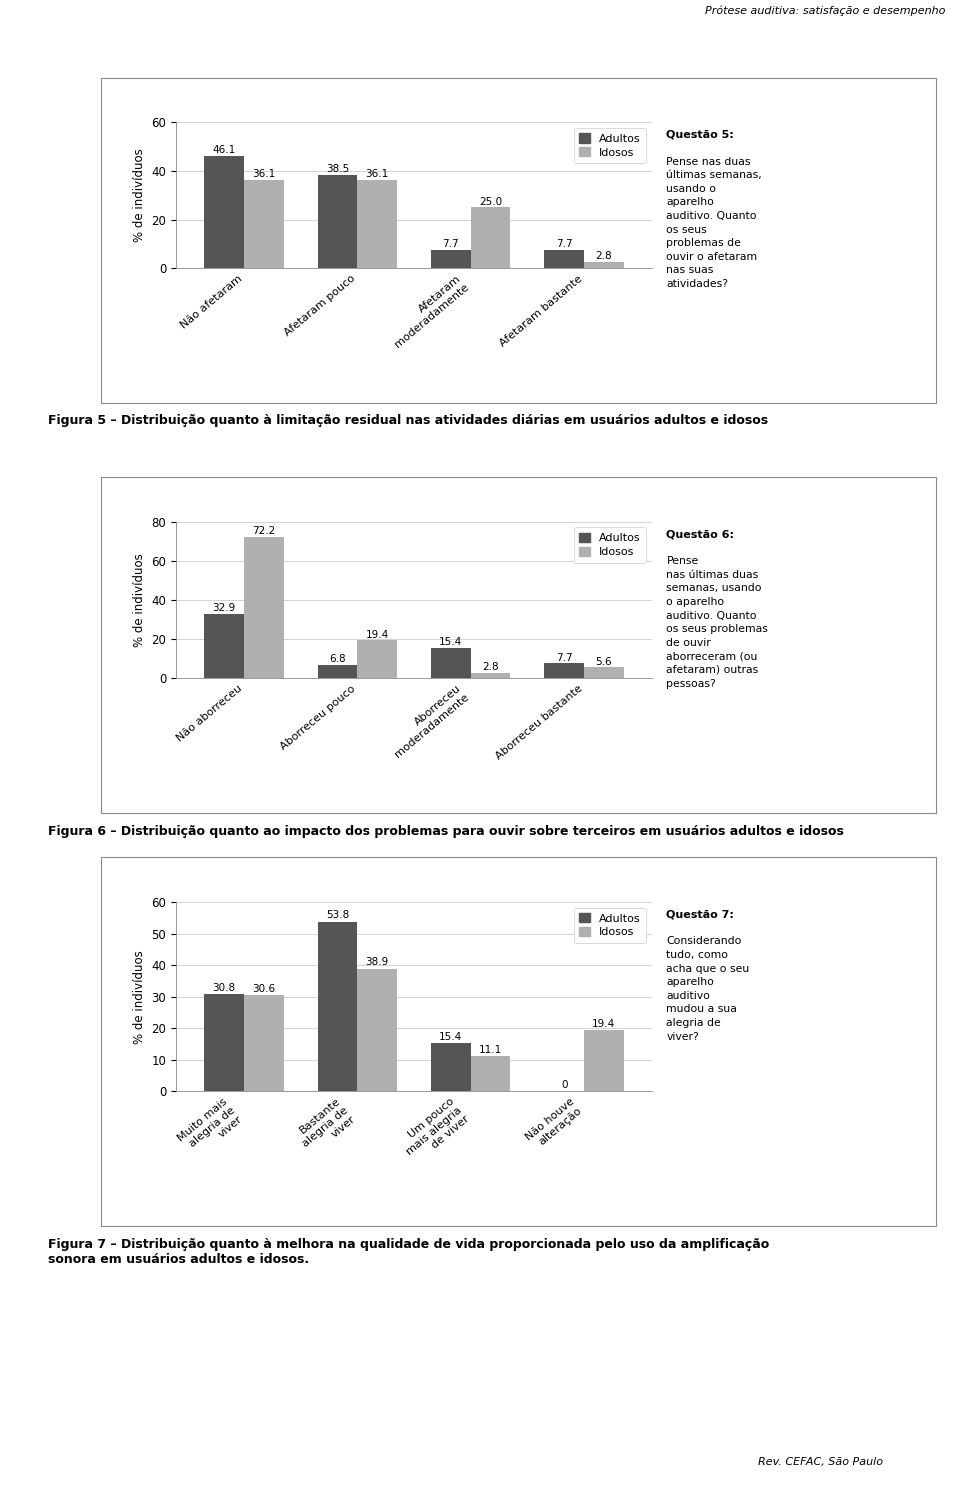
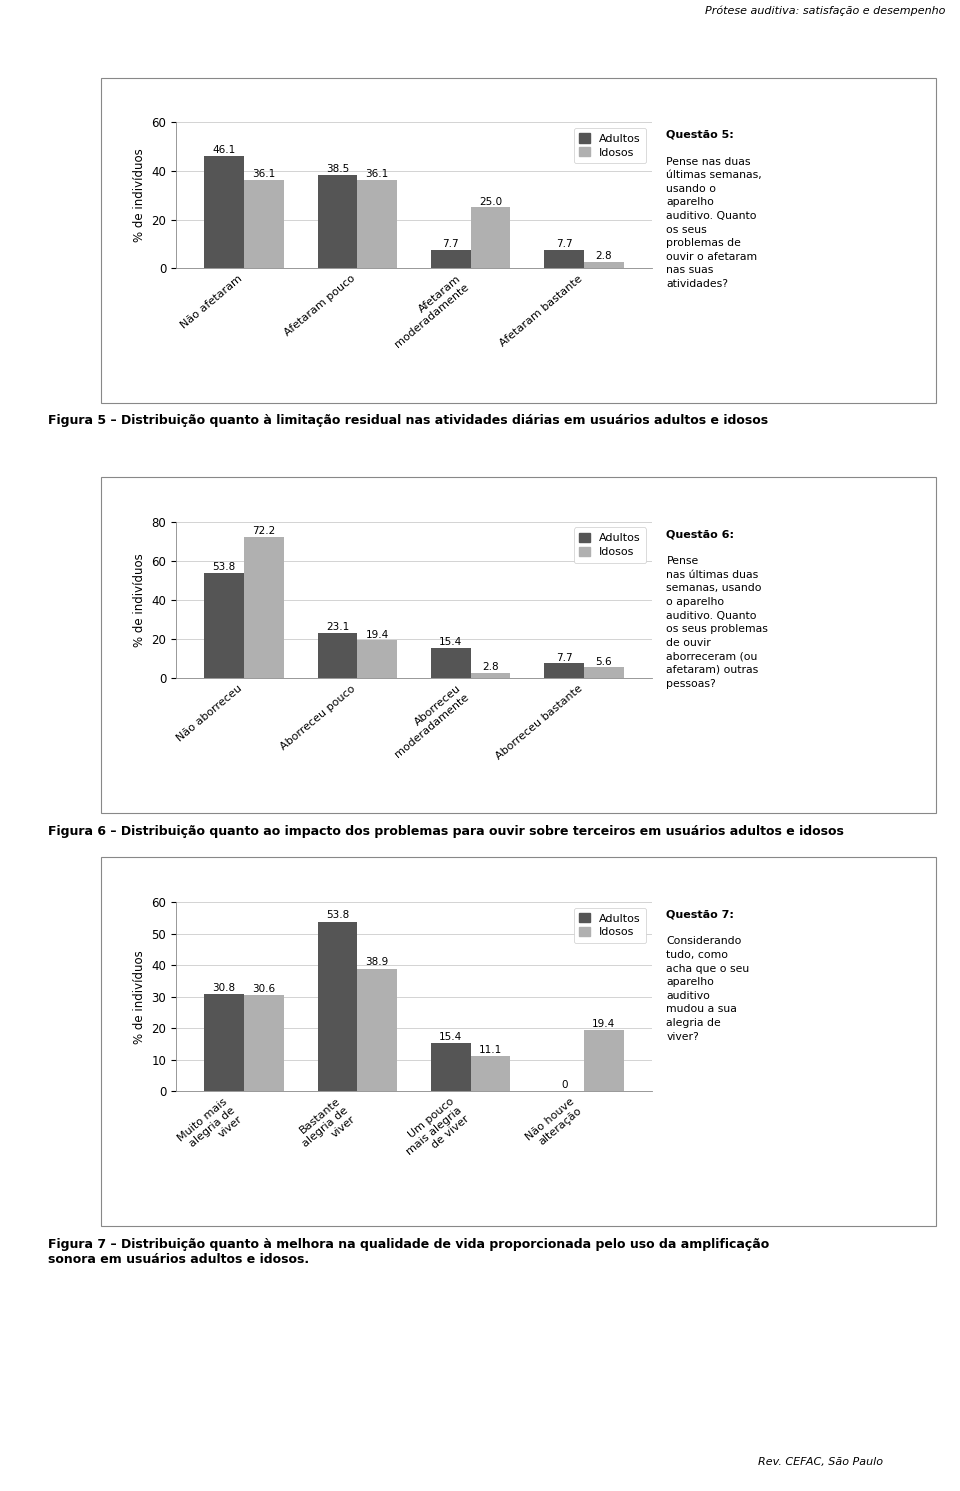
Adultos/Não aborreceu: 32.9 -> 53.8
Adultos/Aborreceu pouco: 6.8 -> 23.1
